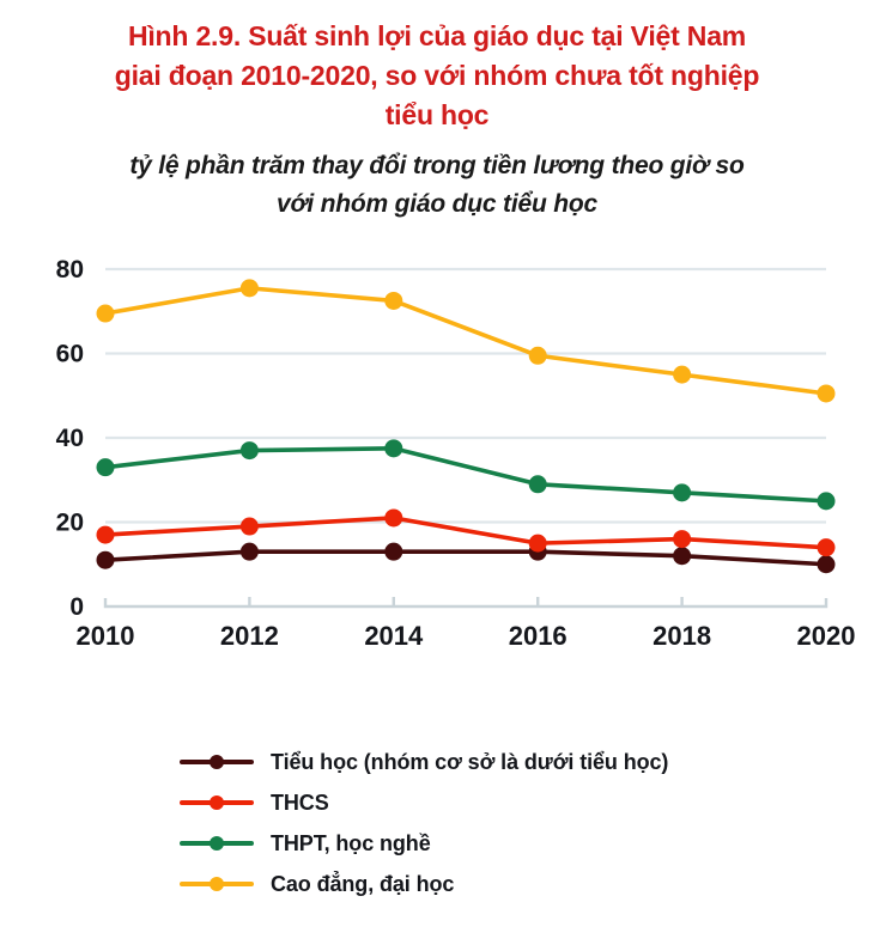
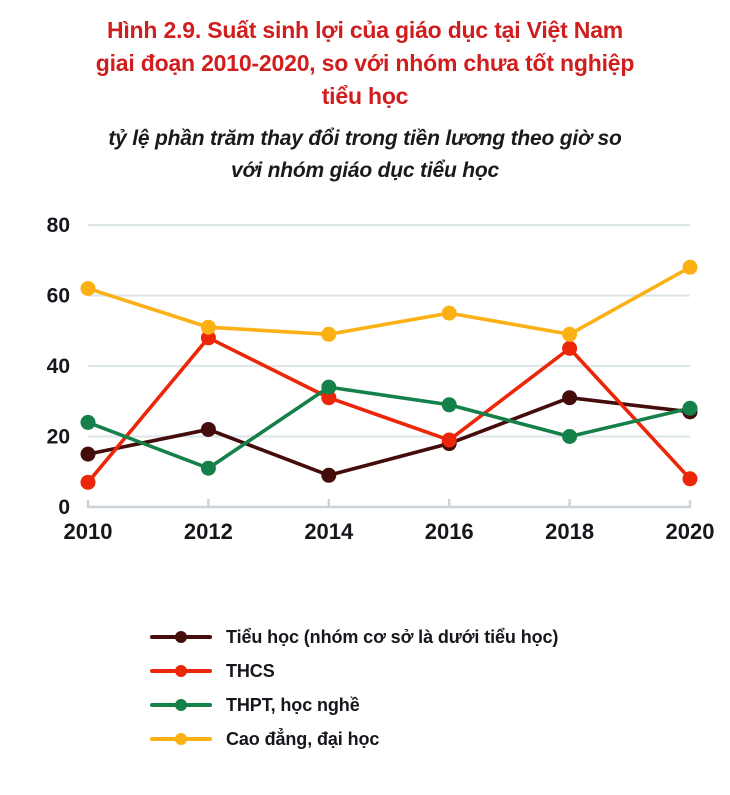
Tiểu học (nhóm cơ sở là dưới tiểu học)/2010: 11 -> 15
THCS/2010: 17 -> 7
THPT, học nghề/2010: 33 -> 24
Cao đẳng, đại học/2010: 70 -> 62
Tiểu học (nhóm cơ sở là dưới tiểu học)/2012: 13 -> 22
THCS/2012: 19 -> 48
THPT, học nghề/2012: 37 -> 11
Cao đẳng, đại học/2012: 76 -> 51
Tiểu học (nhóm cơ sở là dưới tiểu học)/2014: 13 -> 9
THCS/2014: 21 -> 31
THPT, học nghề/2014: 38 -> 34
Cao đẳng, đại học/2014: 72 -> 49
Tiểu học (nhóm cơ sở là dưới tiểu học)/2016: 13 -> 18
THCS/2016: 15 -> 19
Cao đẳng, đại học/2016: 60 -> 55
Tiểu học (nhóm cơ sở là dưới tiểu học)/2018: 12 -> 31
THCS/2018: 16 -> 45
THPT, học nghề/2018: 27 -> 20
Cao đẳng, đại học/2018: 55 -> 49
Tiểu học (nhóm cơ sở là dưới tiểu học)/2020: 10 -> 27
THCS/2020: 14 -> 8
THPT, học nghề/2020: 25 -> 28
Cao đẳng, đại học/2020: 50 -> 68
